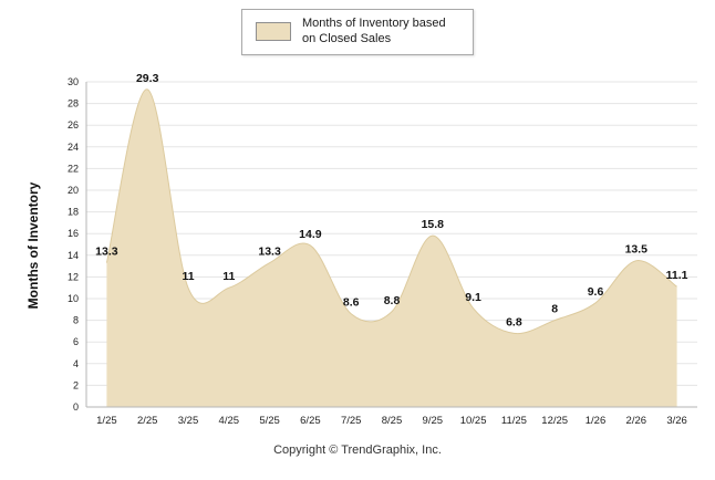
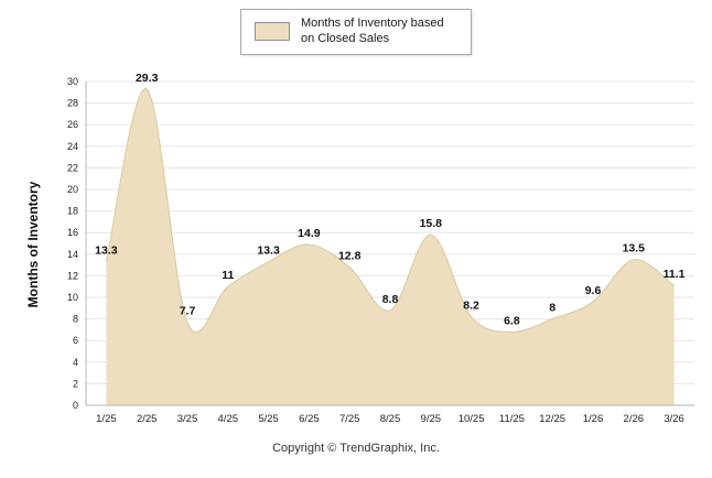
3/25: 11 -> 7.7
7/25: 8.6 -> 12.8
10/25: 9.1 -> 8.2
